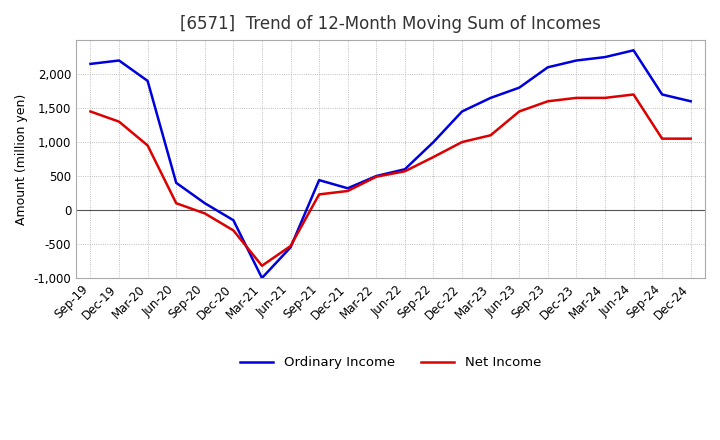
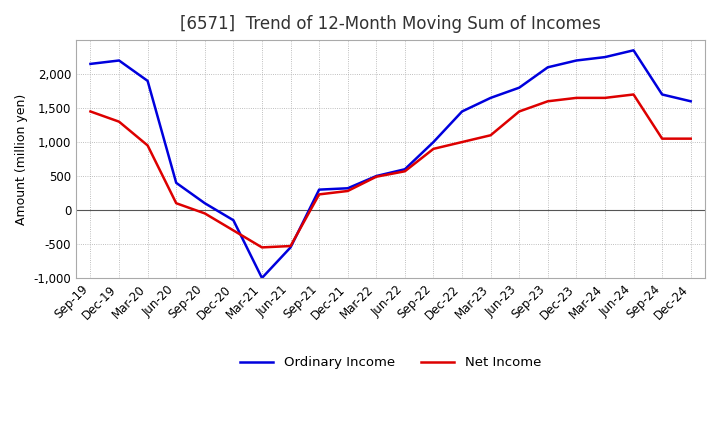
Net Income/Mar-21: -820 -> -550
Ordinary Income/Sep-21: 440 -> 300
Net Income/Sep-22: 780 -> 900
